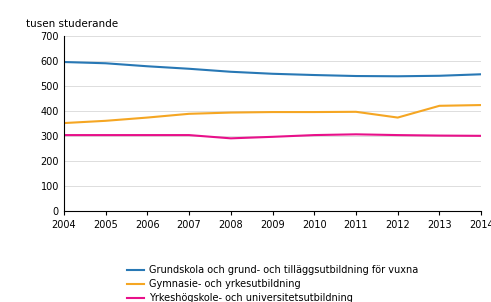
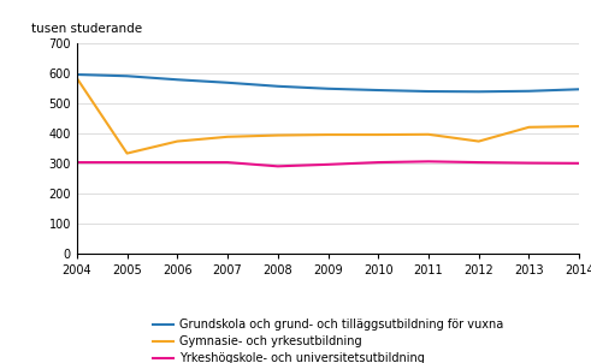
Gymnasie- och yrkesutbildning/2004: 353 -> 585
Gymnasie- och yrkesutbildning/2005: 362 -> 335
